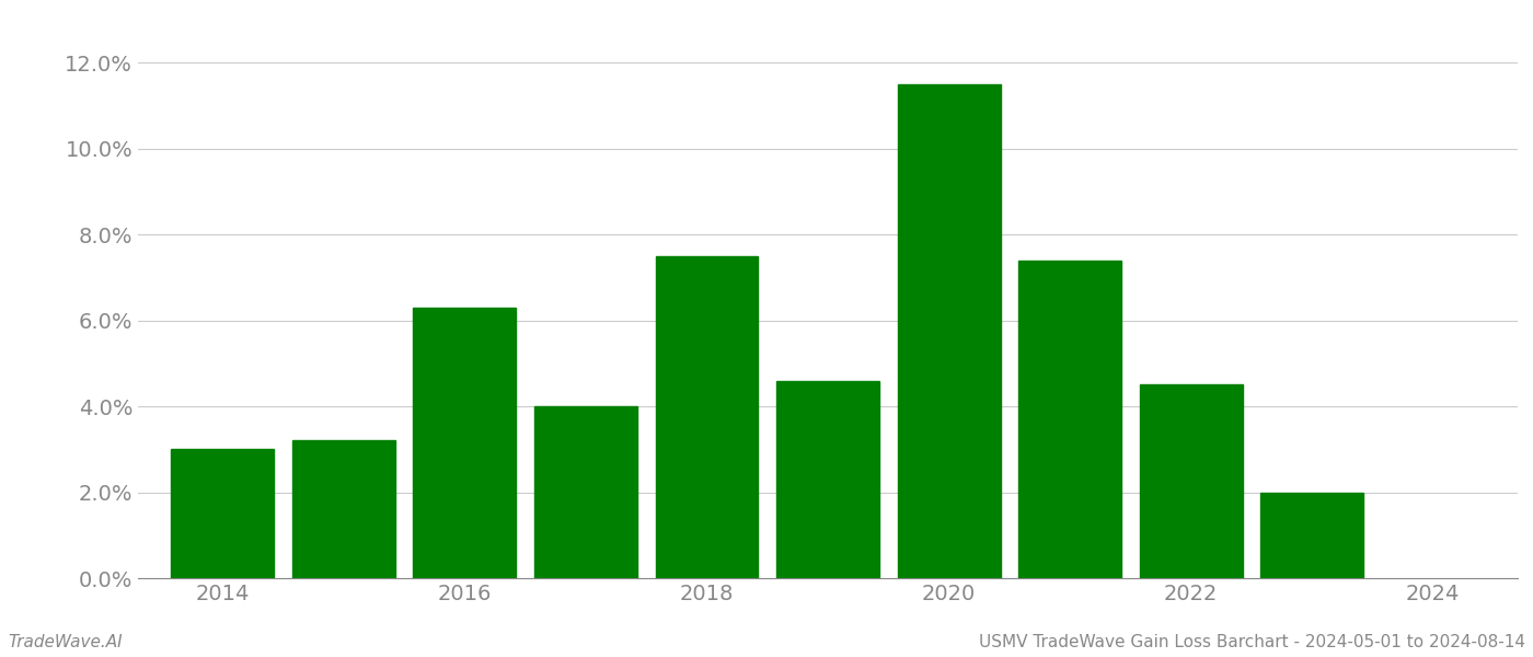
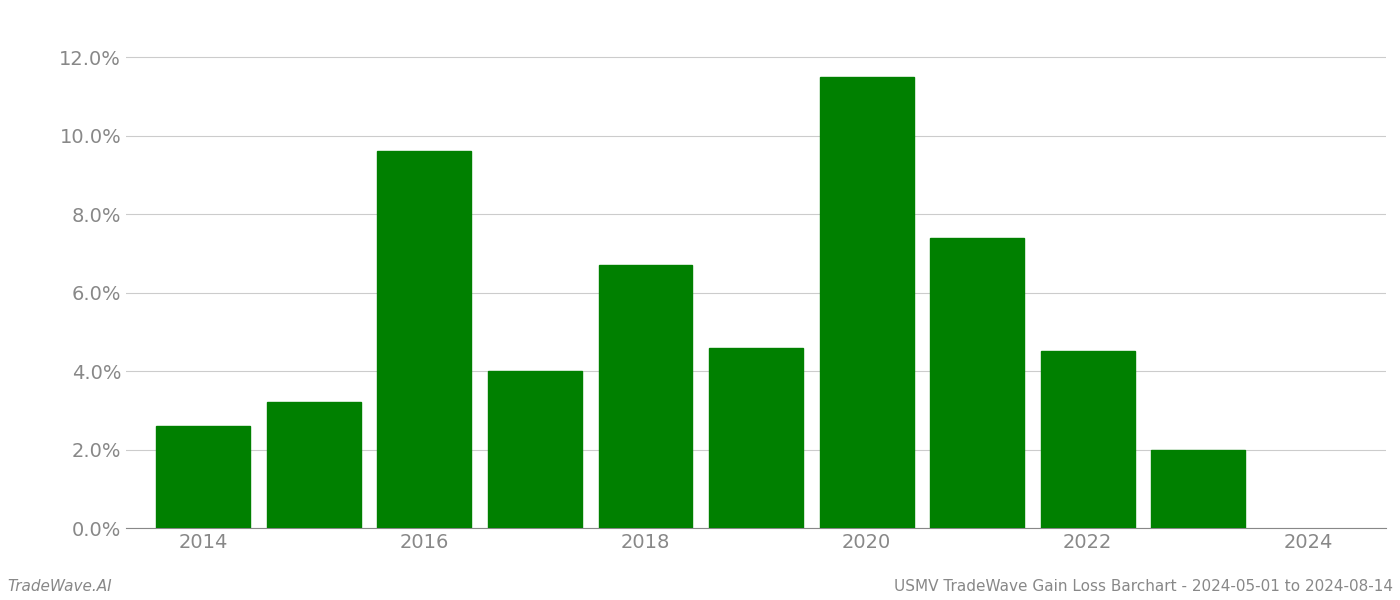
2014: 3.0% -> 2.6%
2016: 6.3% -> 9.6%
2018: 7.5% -> 6.7%
